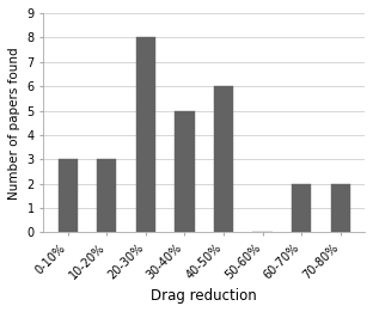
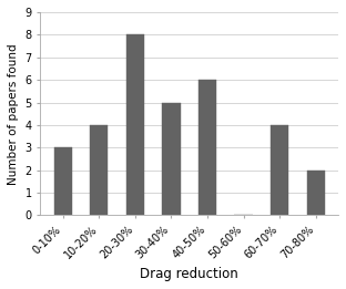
10-20%: 3 -> 4
60-70%: 2 -> 4
